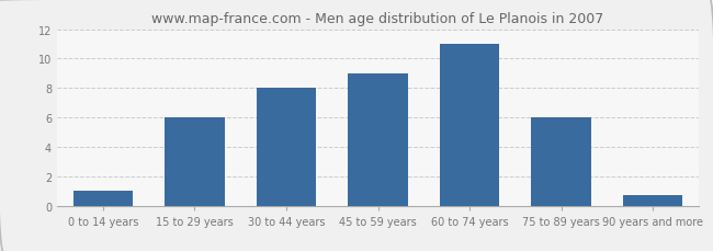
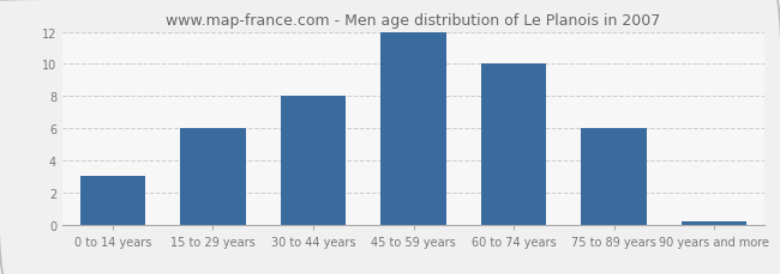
0 to 14 years: 1.0 -> 3.0
45 to 59 years: 9.0 -> 12.0
60 to 74 years: 11.0 -> 10.0
90 years and more: 0.7 -> 0.2
